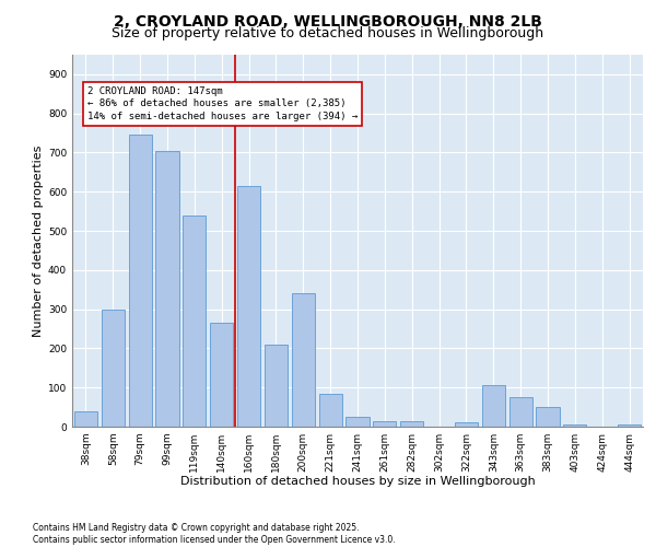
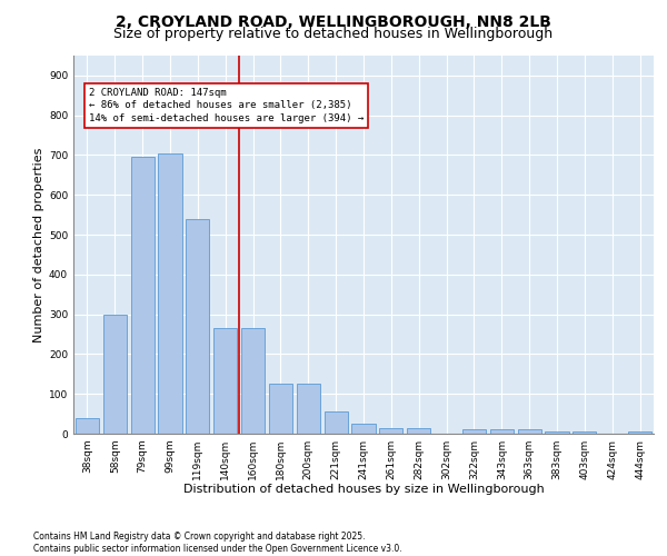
79sqm: 745 -> 695
160sqm: 615 -> 265
180sqm: 210 -> 125
200sqm: 340 -> 125
221sqm: 85 -> 55
343sqm: 105 -> 10
363sqm: 75 -> 10
383sqm: 50 -> 5
